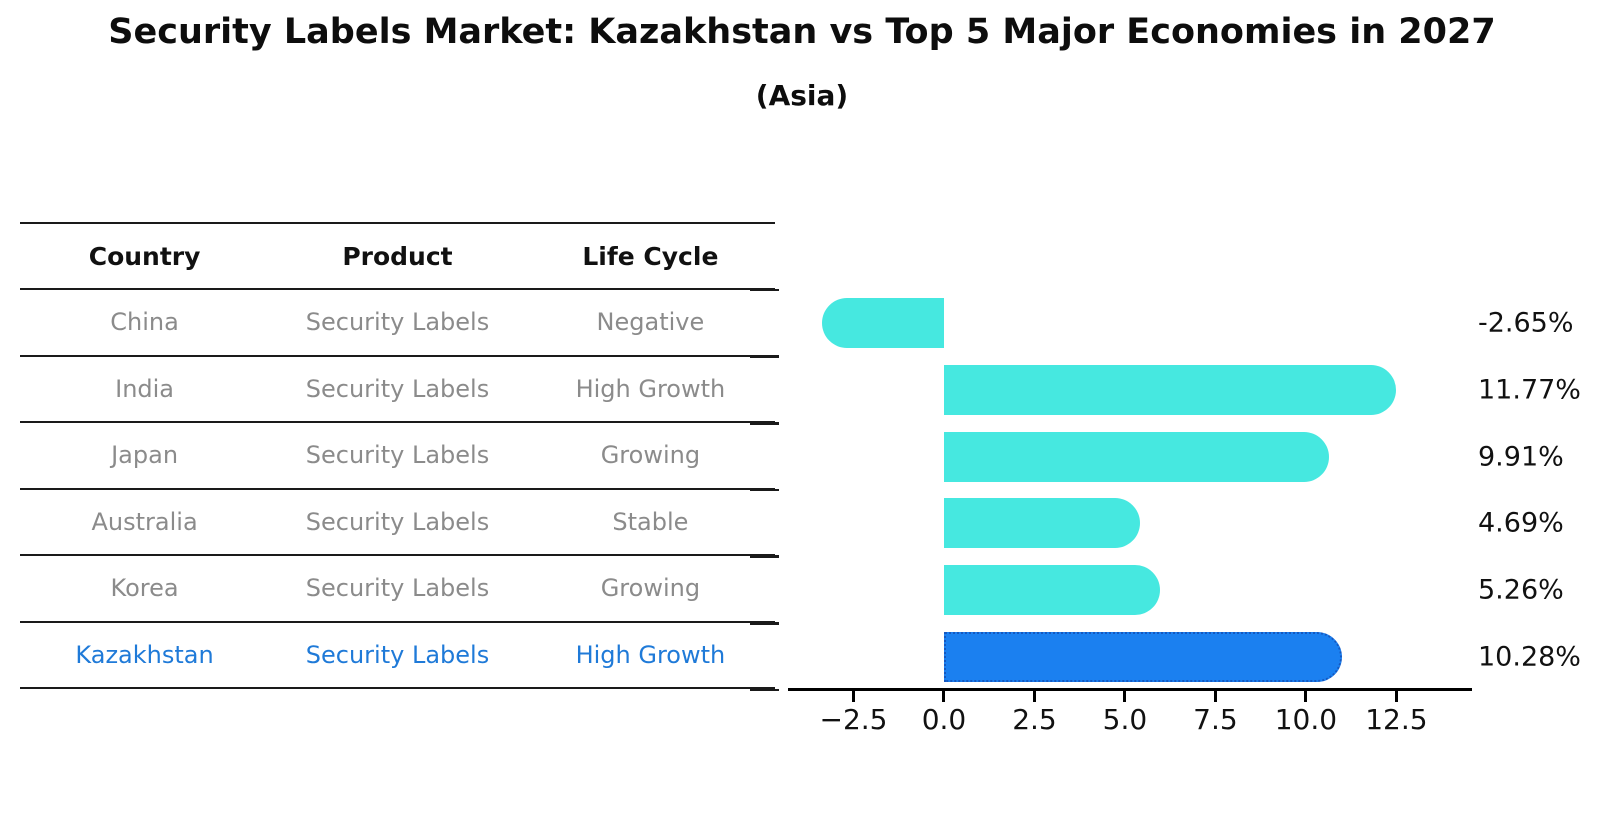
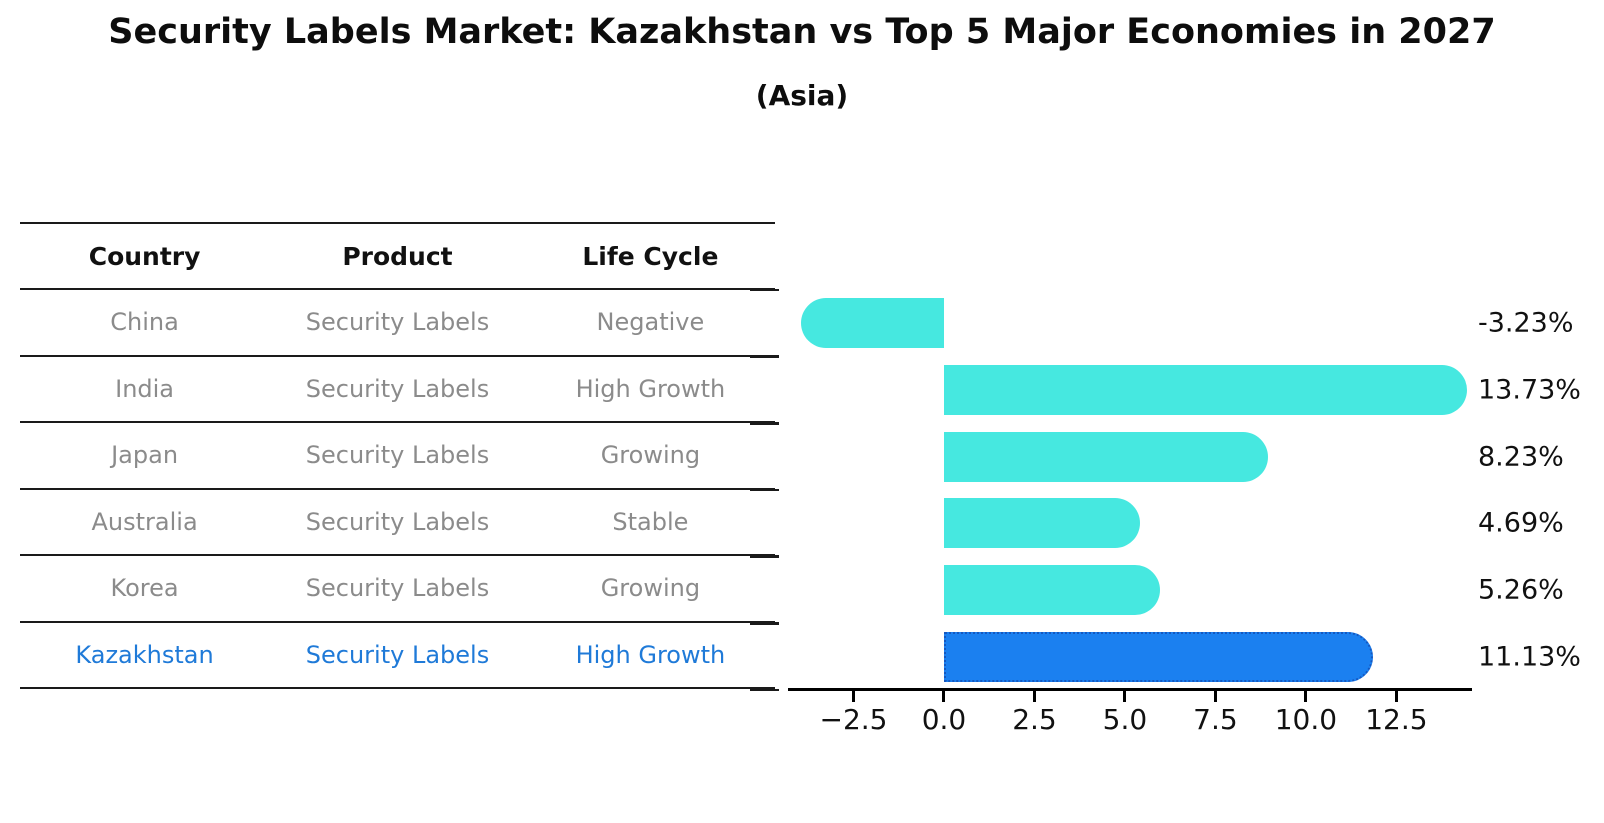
China: -2.65% -> -3.23%
India: 11.77% -> 13.73%
Japan: 9.91% -> 8.23%
Kazakhstan: 10.28% -> 11.13%
